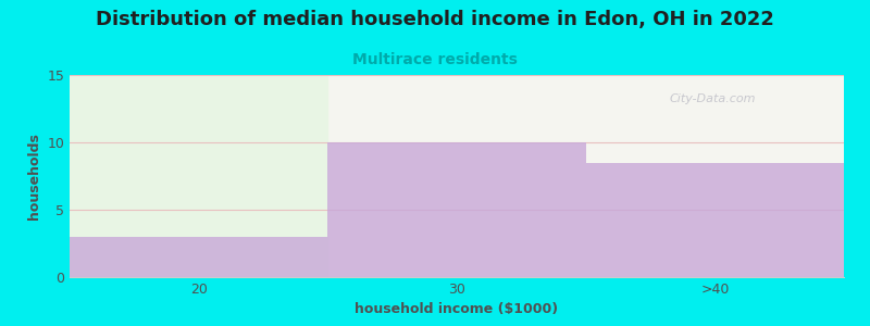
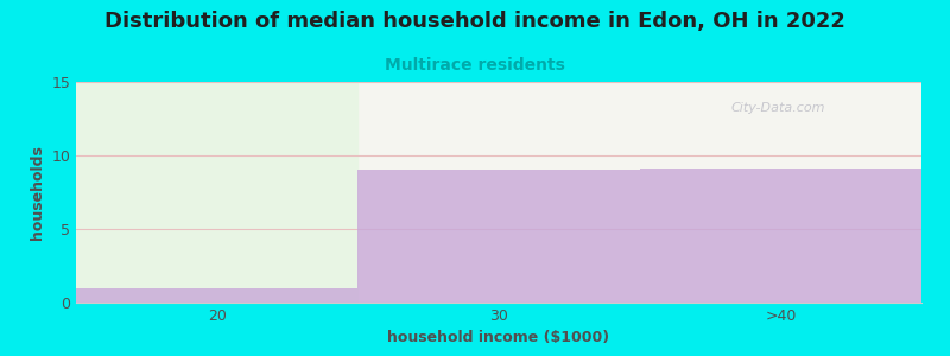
20: 3.0 -> 1.0
30: 10.0 -> 9.0
>40: 8.5 -> 9.1
